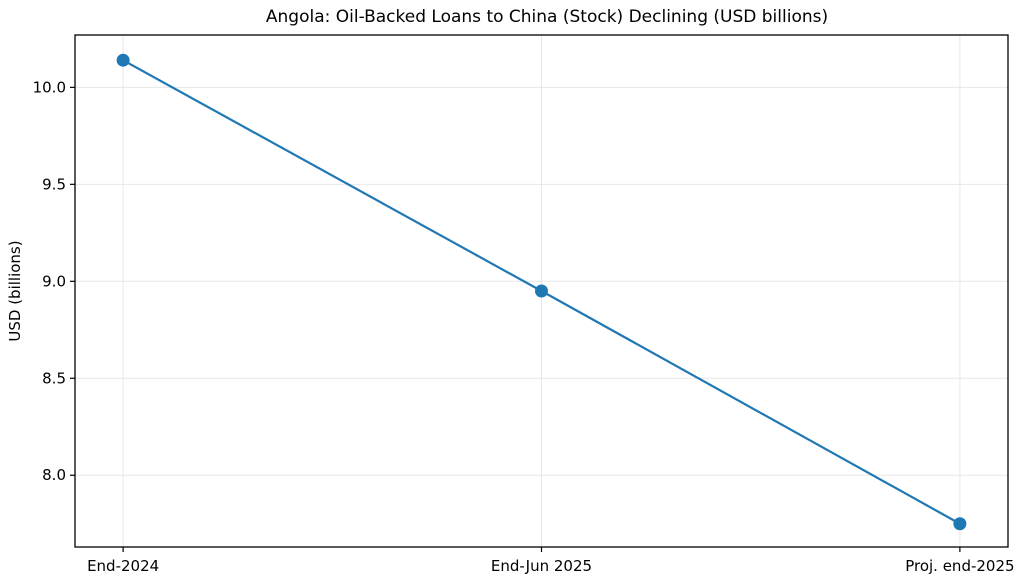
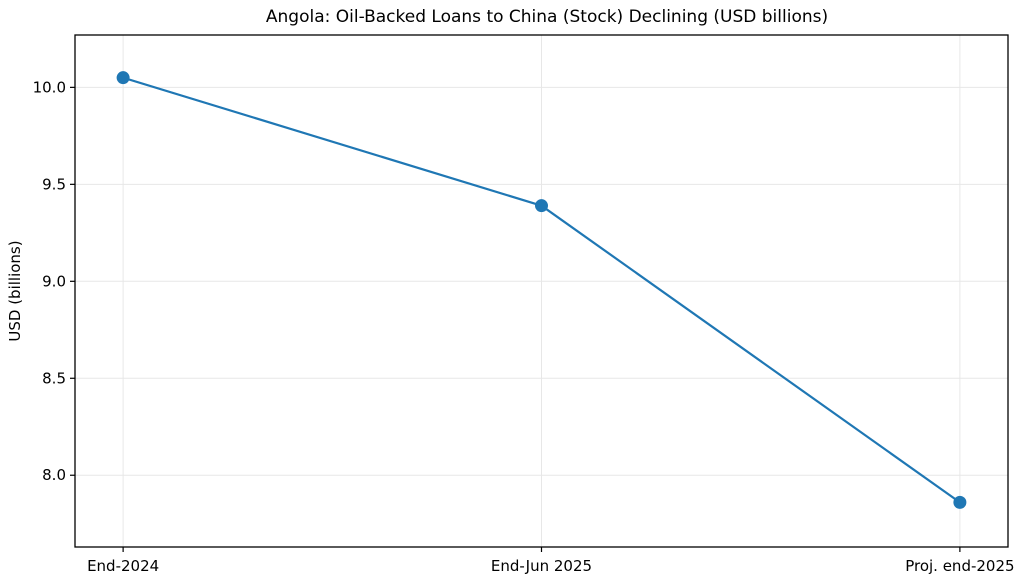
End-2024: 10.14 -> 10.05
End-Jun 2025: 8.95 -> 9.39
Proj. end-2025: 7.75 -> 7.86
